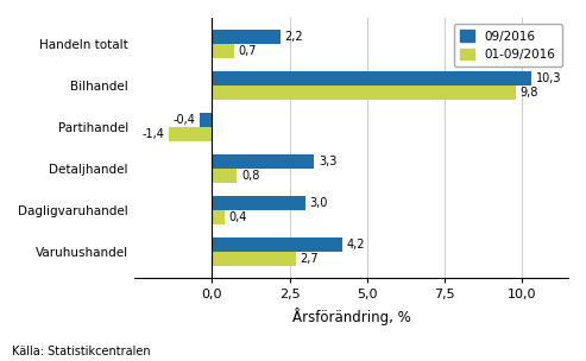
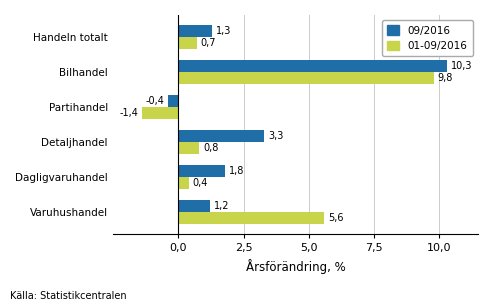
09/2016/Handeln totalt: 2,2 -> 1,3
09/2016/Dagligvaruhandel: 3,0 -> 1,8
09/2016/Varuhushandel: 4,2 -> 1,2
01-09/2016/Varuhushandel: 2,7 -> 5,6
